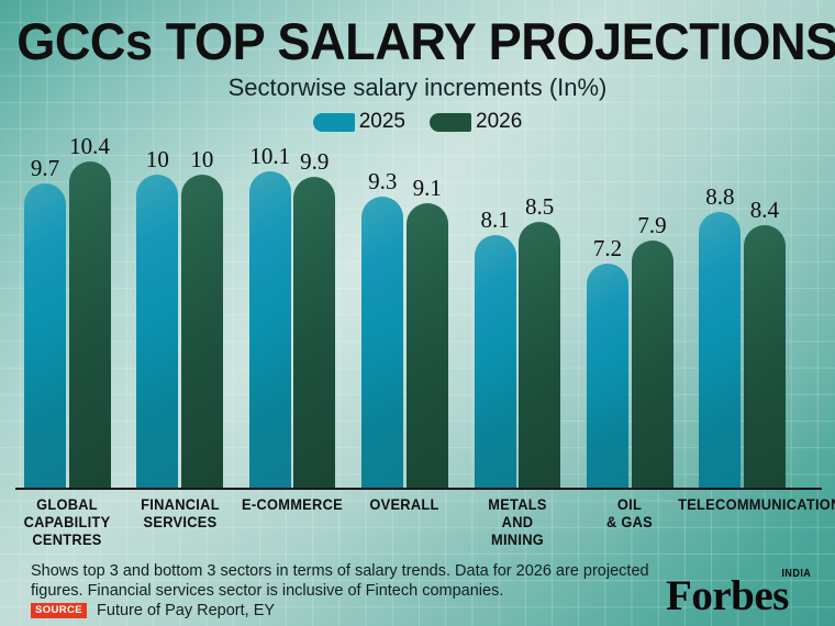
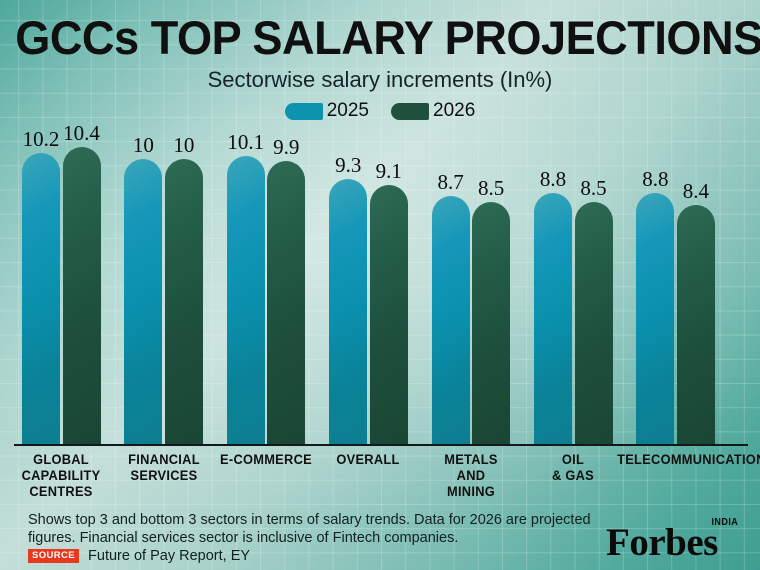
2025/GLOBAL CAPABILITY CENTRES: 9.7 -> 10.2
2025/METALS AND MINING: 8.1 -> 8.7
2025/OIL & GAS: 7.2 -> 8.8
2026/OIL & GAS: 7.9 -> 8.5
